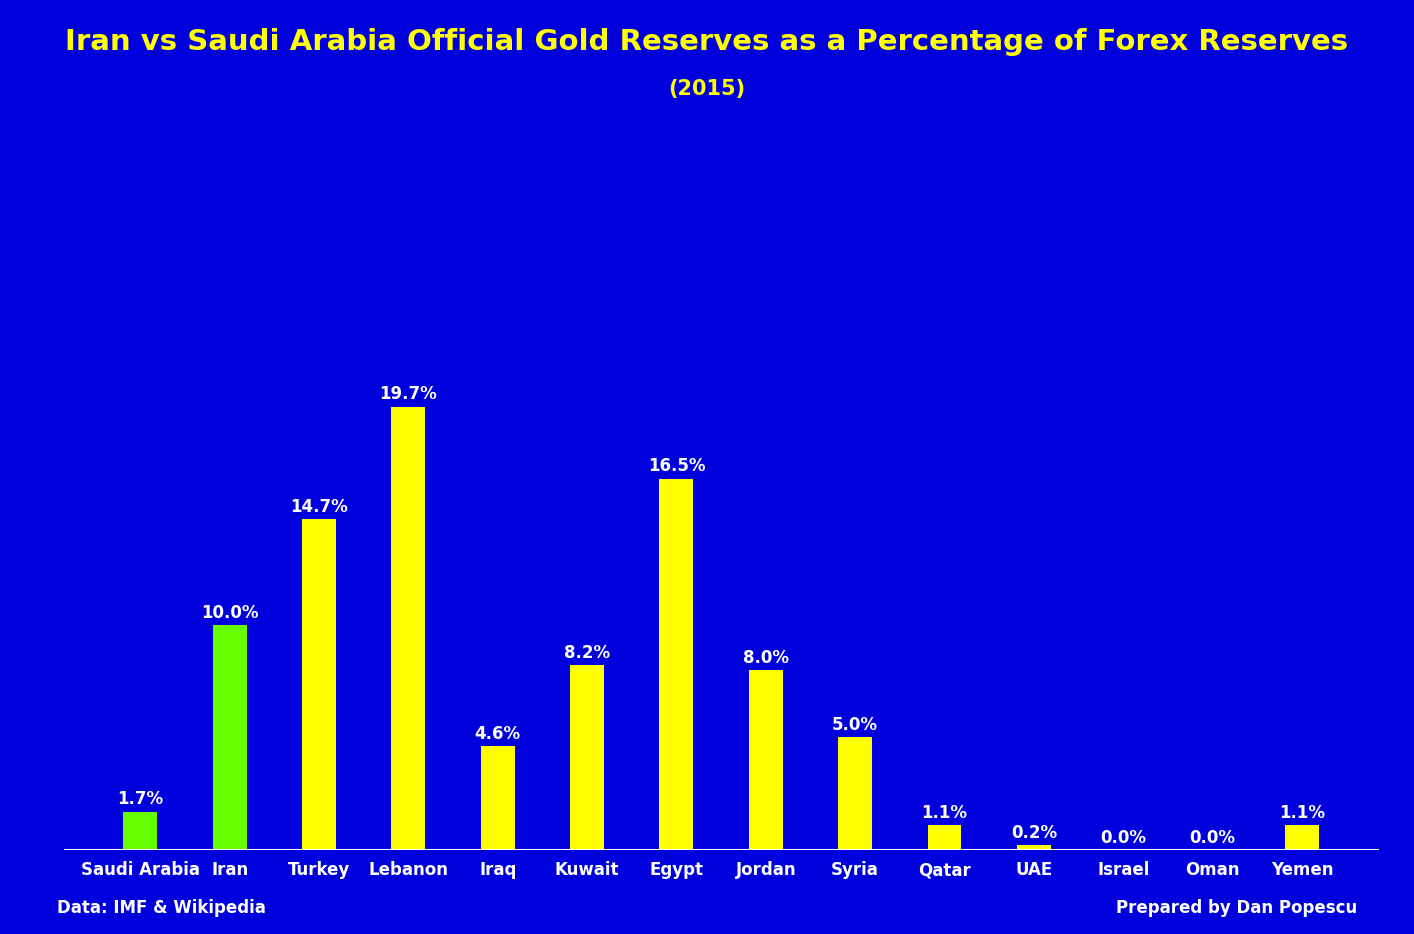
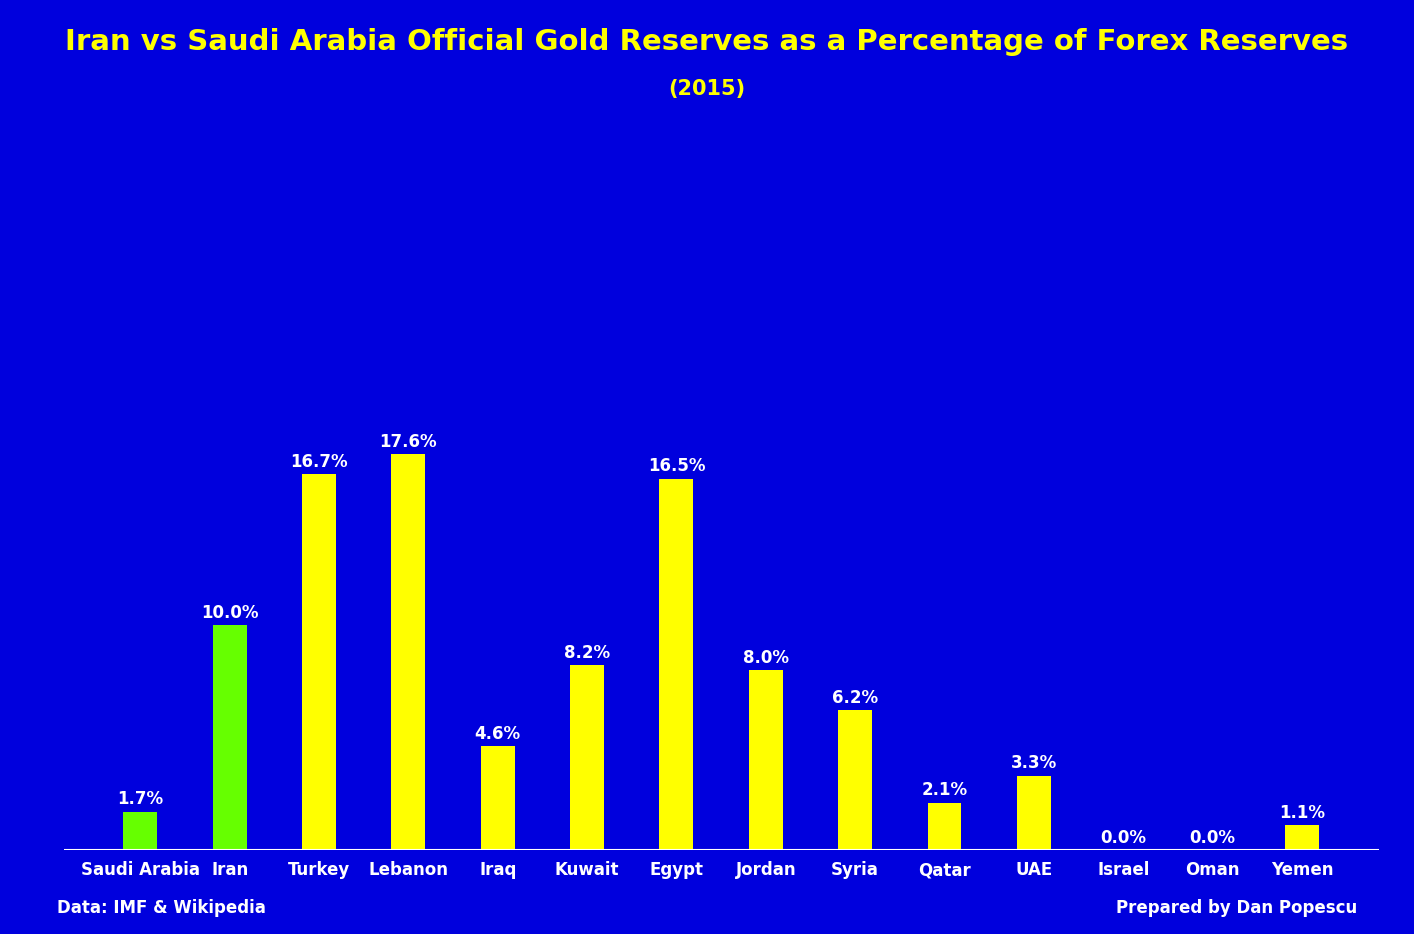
Turkey: 14.7% -> 16.7%
Lebanon: 19.7% -> 17.6%
Syria: 5.0% -> 6.2%
Qatar: 1.1% -> 2.1%
UAE: 0.2% -> 3.3%
